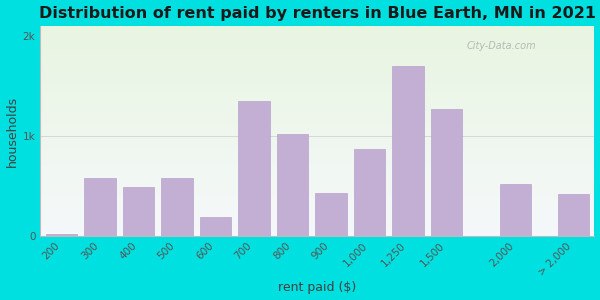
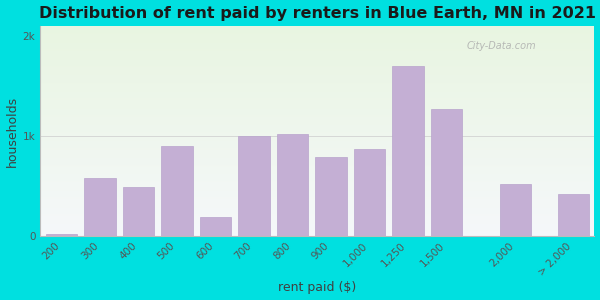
500: 0.58k -> 0.90k
700: 1.35k -> 1.00k
900: 0.43k -> 0.79k
